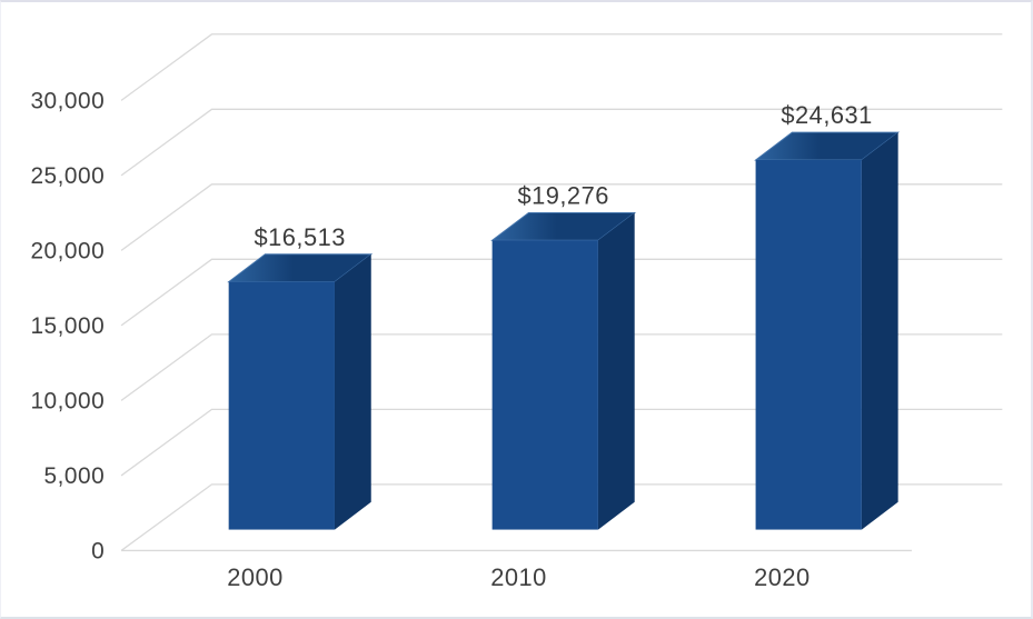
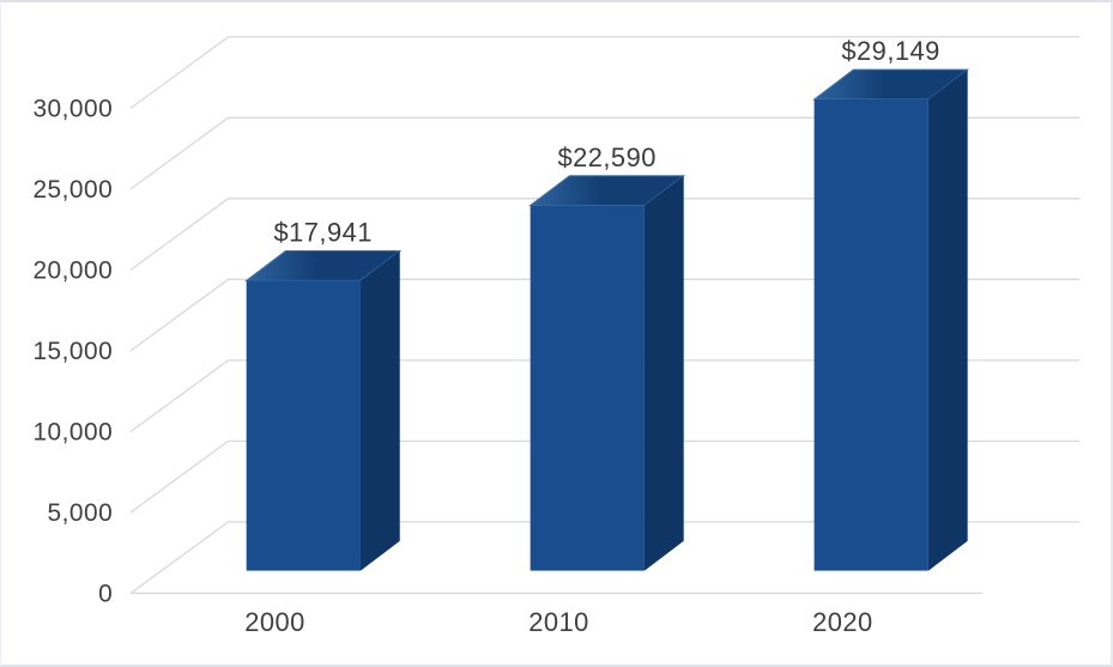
2000: $16,513 -> $17,941
2010: $19,276 -> $22,590
2020: $24,631 -> $29,149
